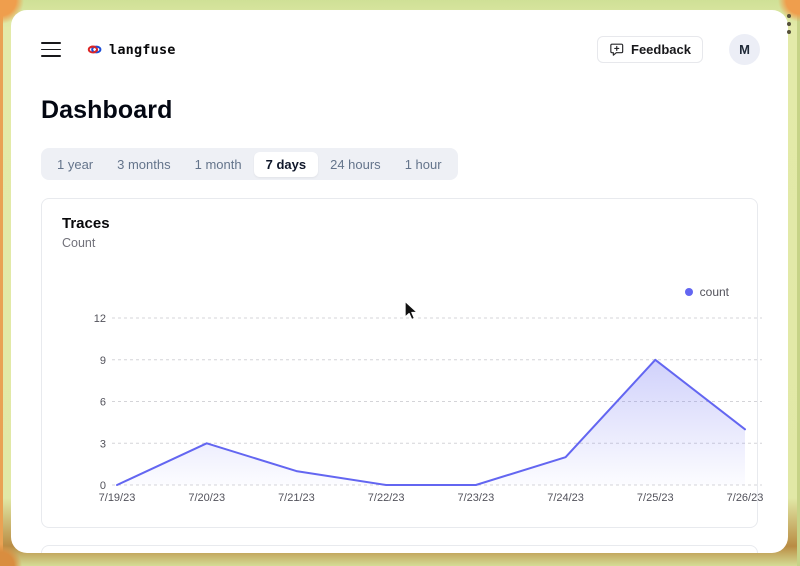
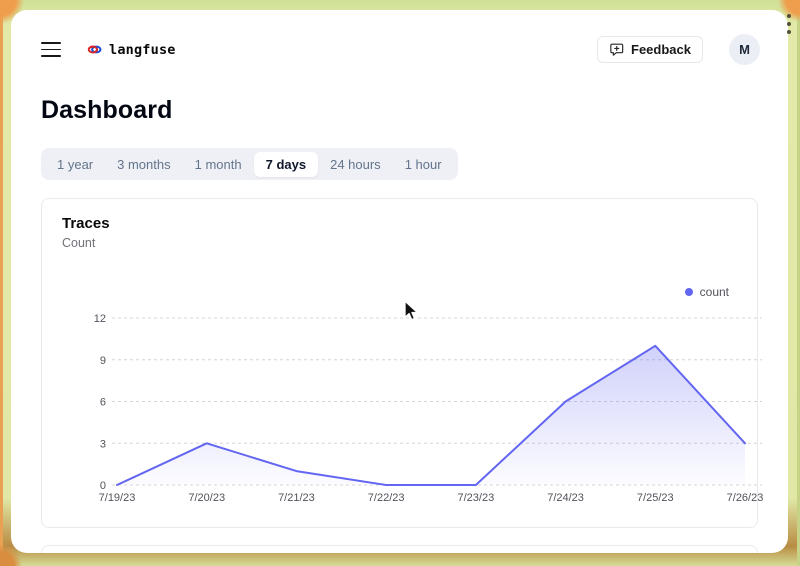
7/24/23: 2 -> 6
7/25/23: 9 -> 10
7/26/23: 4 -> 3
